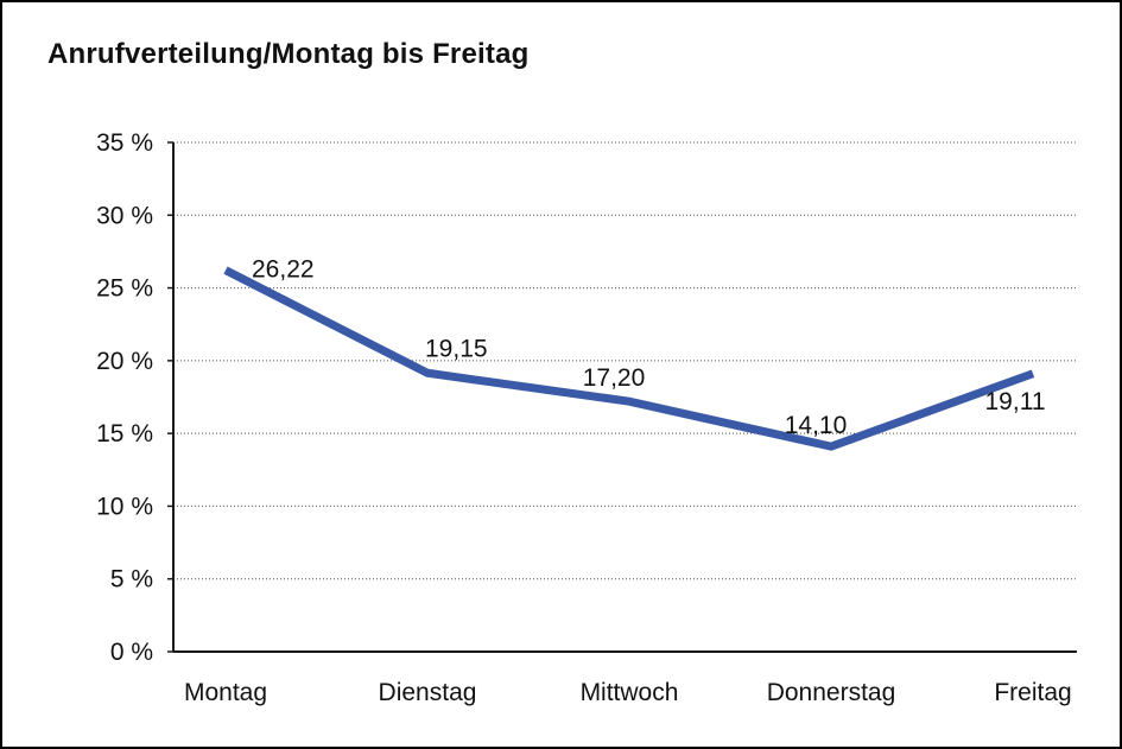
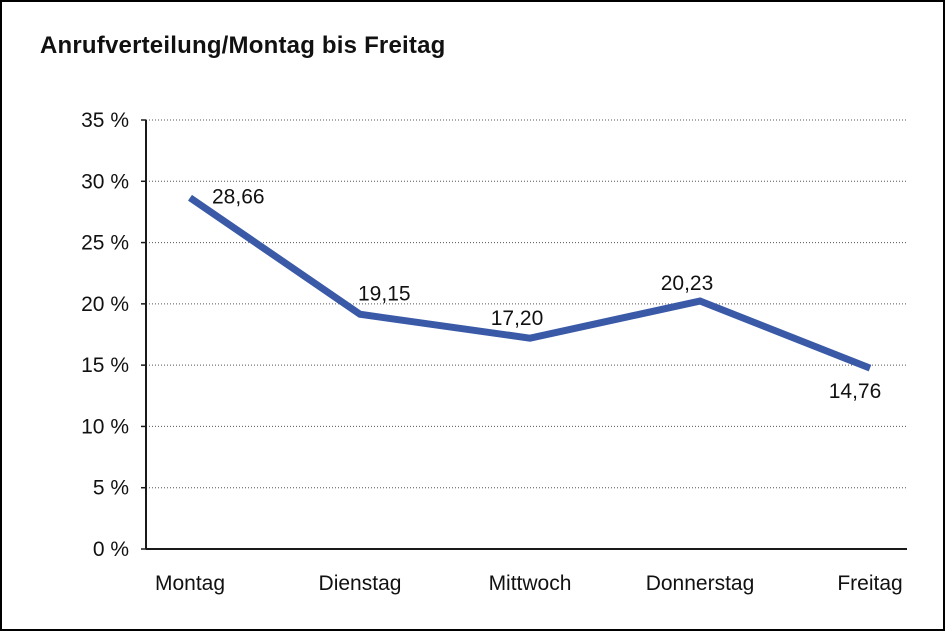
Montag: 26,22 -> 28,66
Donnerstag: 14,10 -> 20,23
Freitag: 19,11 -> 14,76
